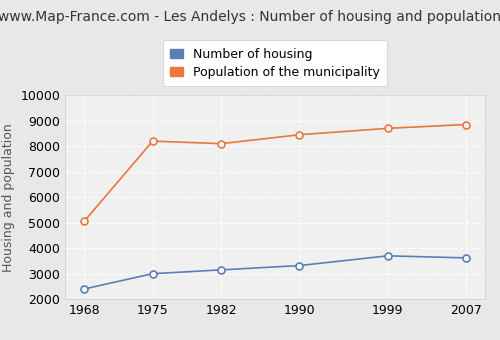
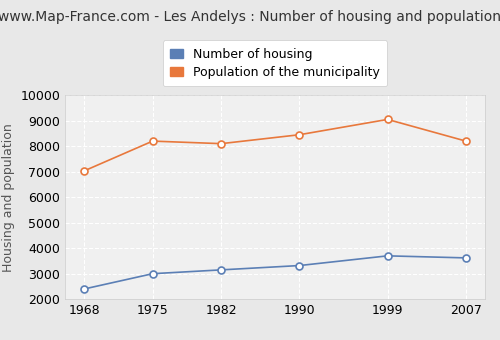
Population of the municipality/1968: 5050 -> 7030
Population of the municipality/1999: 8700 -> 9050
Population of the municipality/2007: 8850 -> 8200
